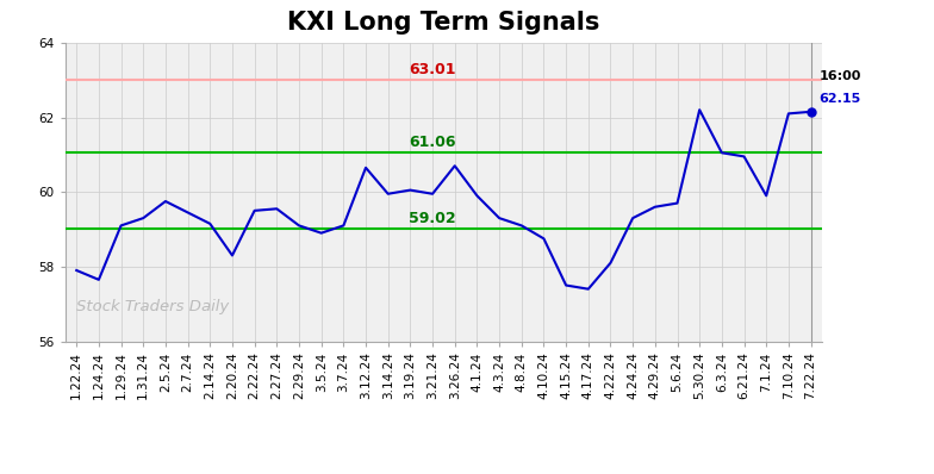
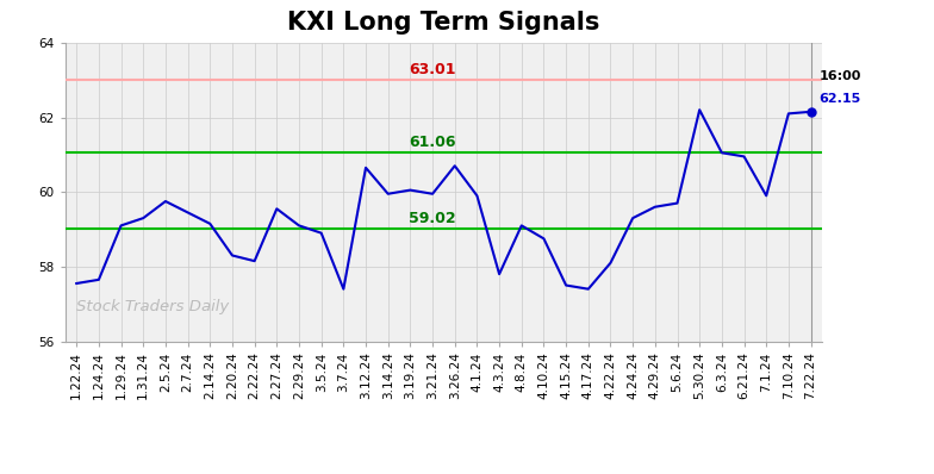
1.22.24: 57.90 -> 57.55
2.22.24: 59.50 -> 58.15
3.7.24: 59.10 -> 57.40
4.3.24: 59.30 -> 57.80
